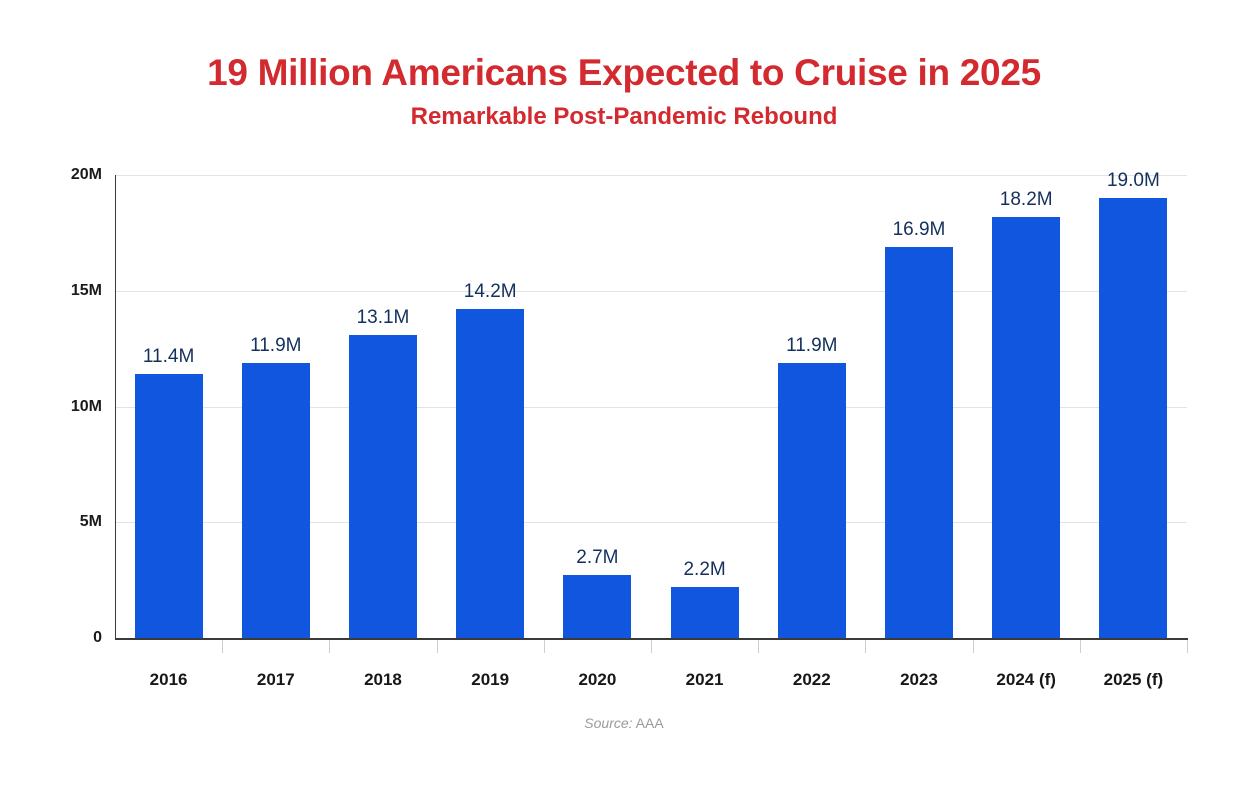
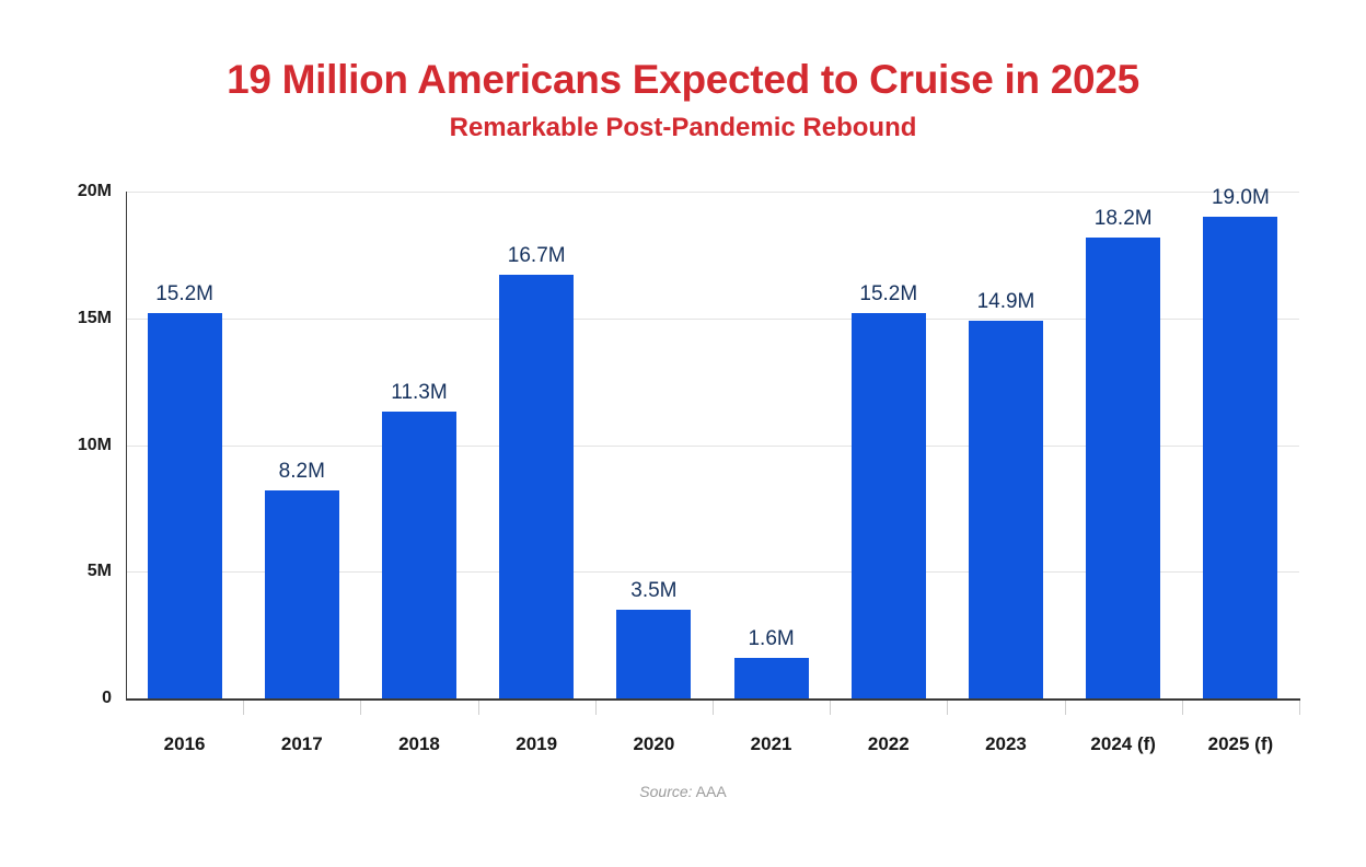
2016: 11.4M -> 15.2M
2017: 11.9M -> 8.2M
2018: 13.1M -> 11.3M
2019: 14.2M -> 16.7M
2020: 2.7M -> 3.5M
2021: 2.2M -> 1.6M
2022: 11.9M -> 15.2M
2023: 16.9M -> 14.9M
